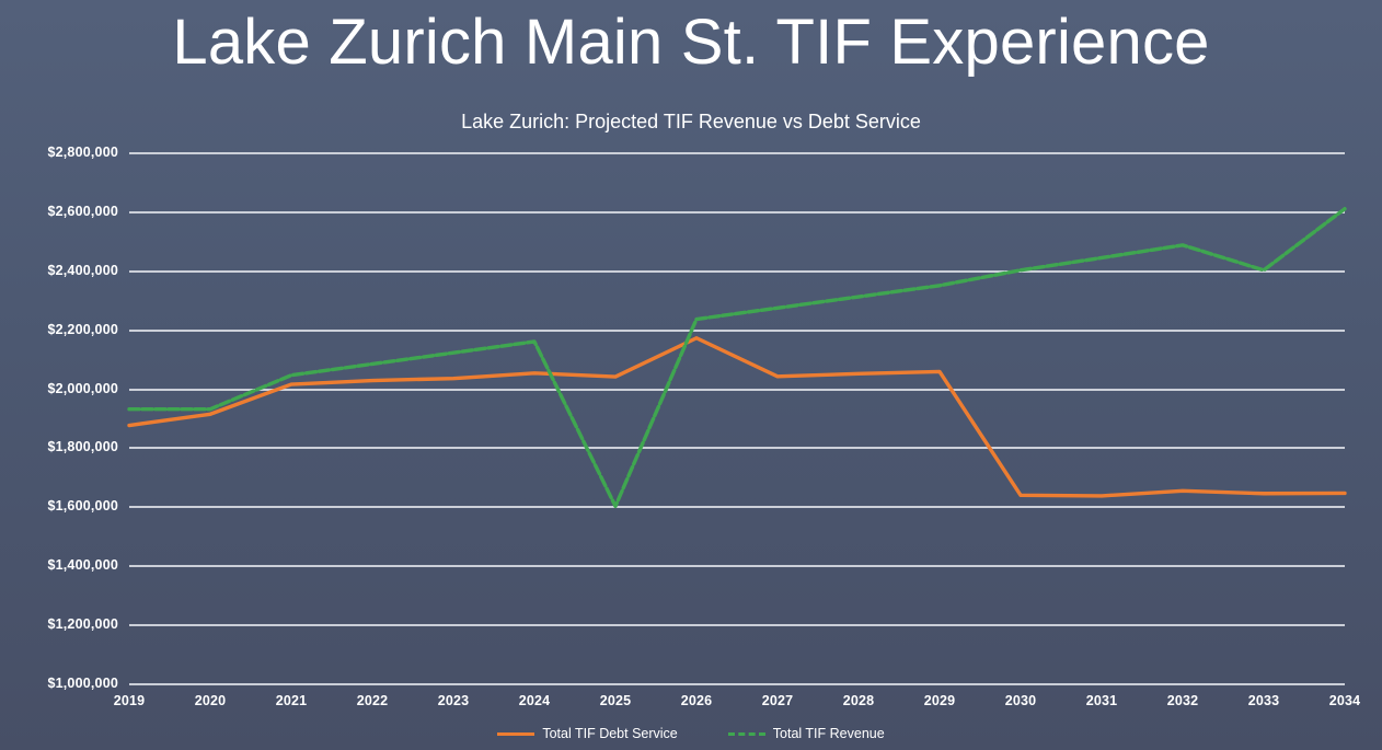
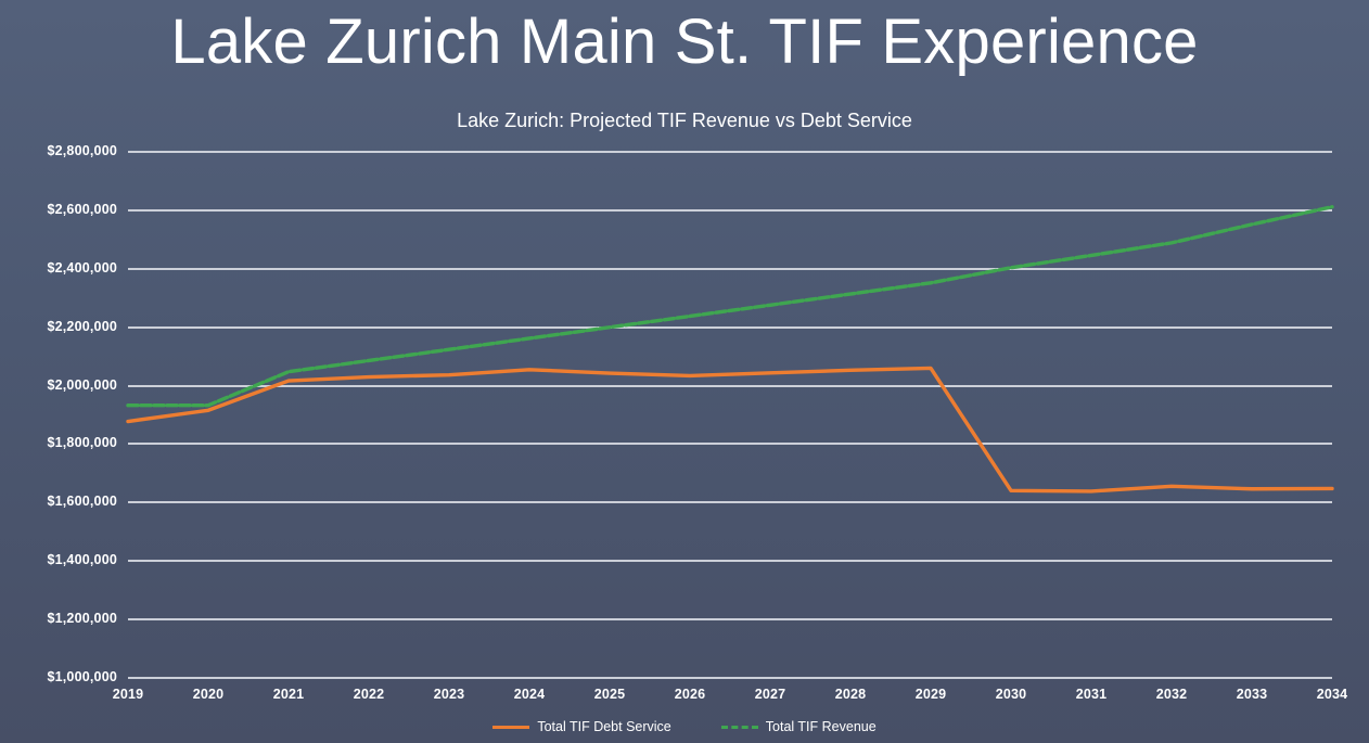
Total TIF Revenue/2025: $1600000 -> $2200000
Total TIF Debt Service/2026: $2170000 -> $2030000
Total TIF Revenue/2033: $2400000 -> $2550000
